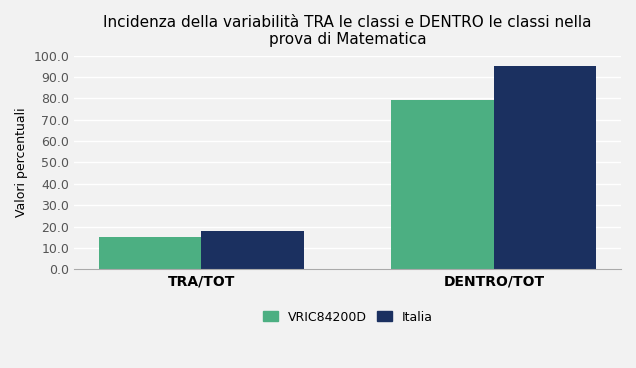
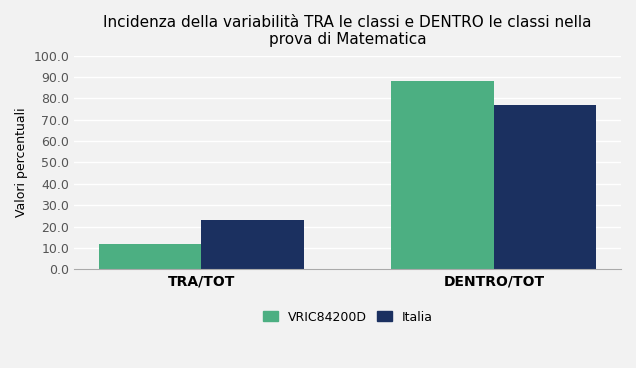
VRIC84200D/TRA/TOT: 15 -> 12
Italia/TRA/TOT: 18 -> 23
VRIC84200D/DENTRO/TOT: 79 -> 88
Italia/DENTRO/TOT: 95 -> 77
